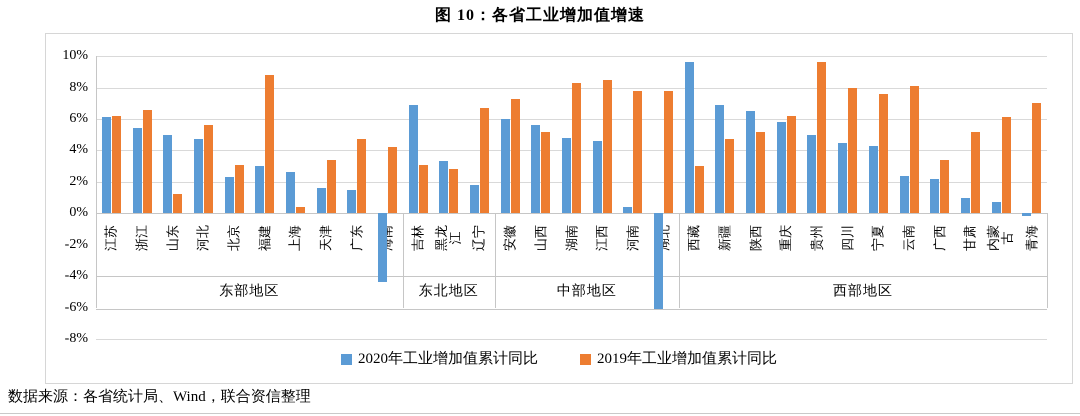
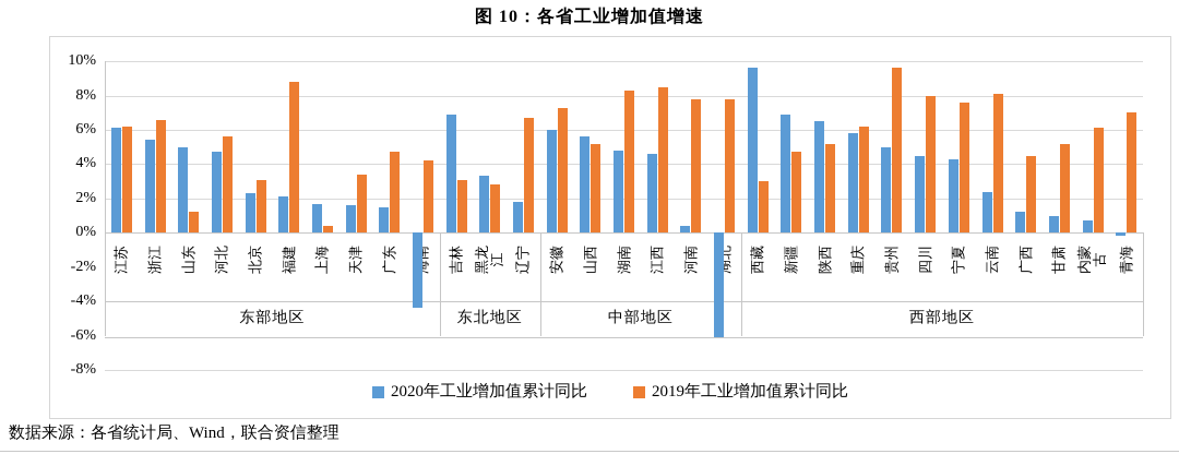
2020年工业增加值累计同比/福建: 3.0% -> 2.1%
2020年工业增加值累计同比/上海: 2.6% -> 1.7%
2020年工业增加值累计同比/广西: 2.2% -> 1.2%
2019年工业增加值累计同比/广西: 3.4% -> 4.5%
